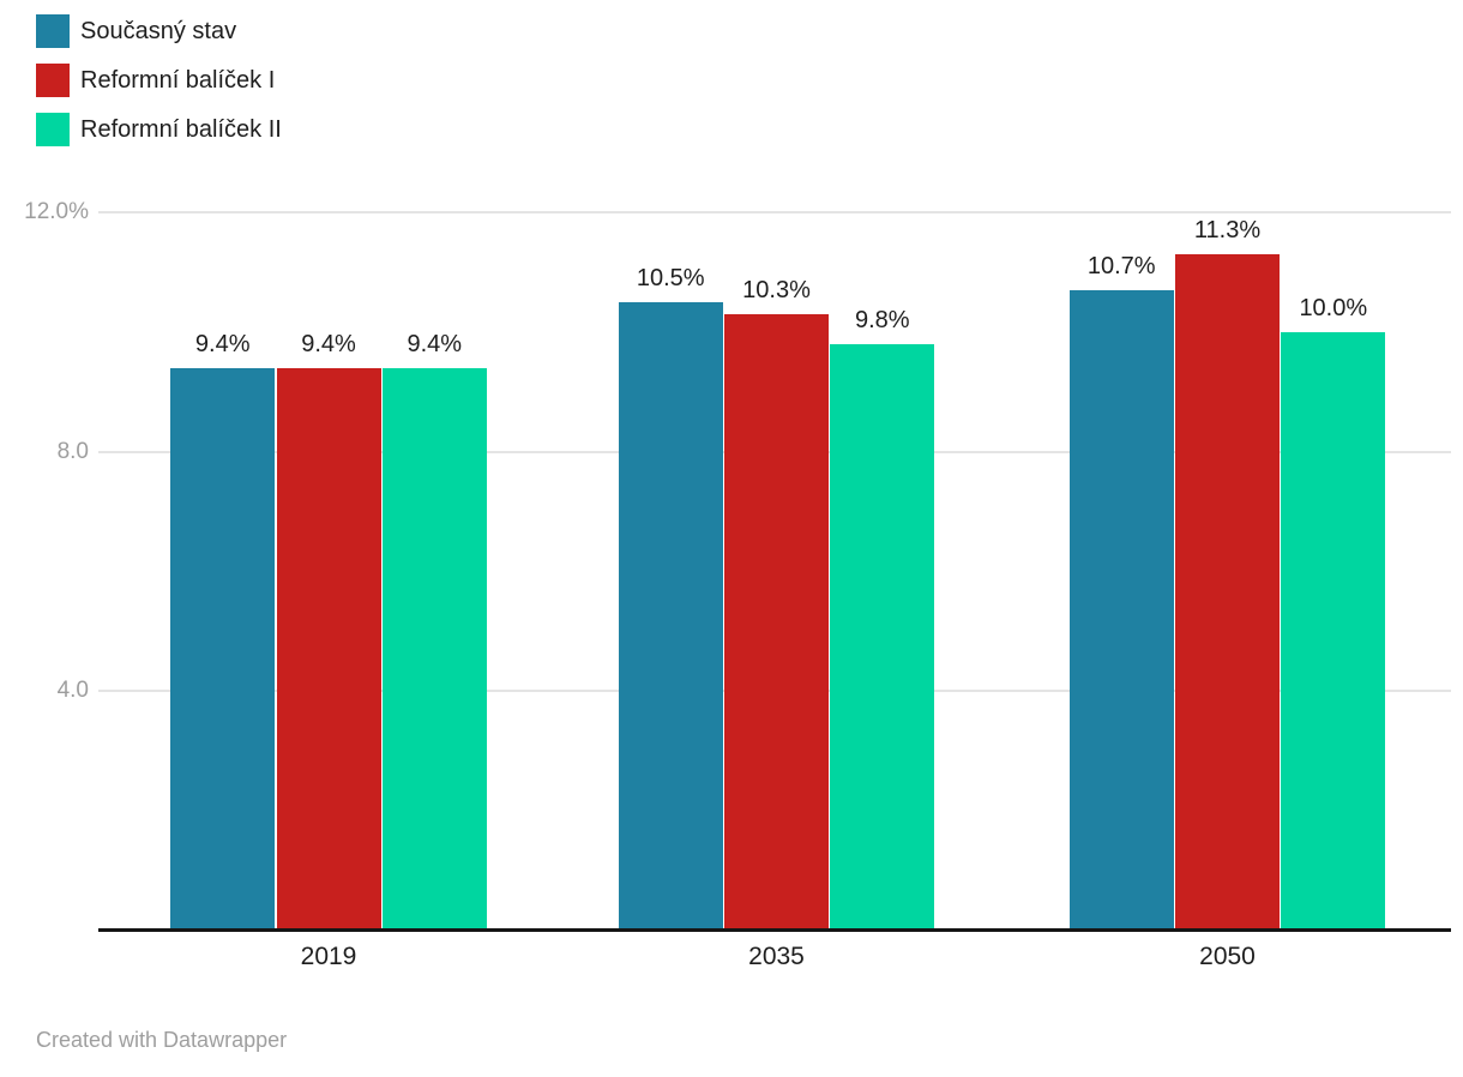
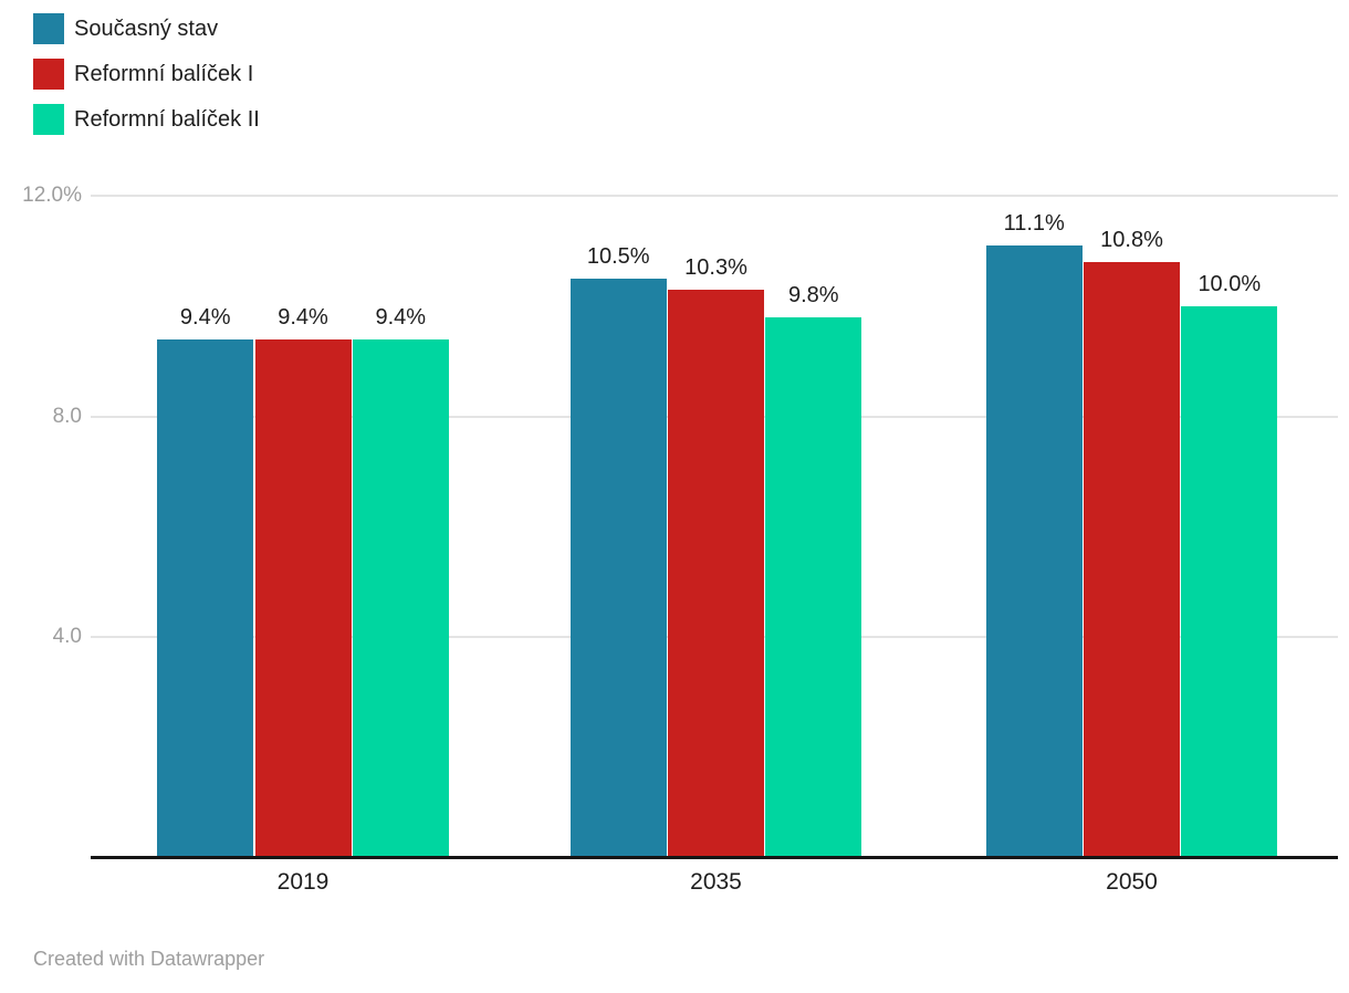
Současný stav/2050: 10.7% -> 11.1%
Reformní balíček I/2050: 11.3% -> 10.8%
